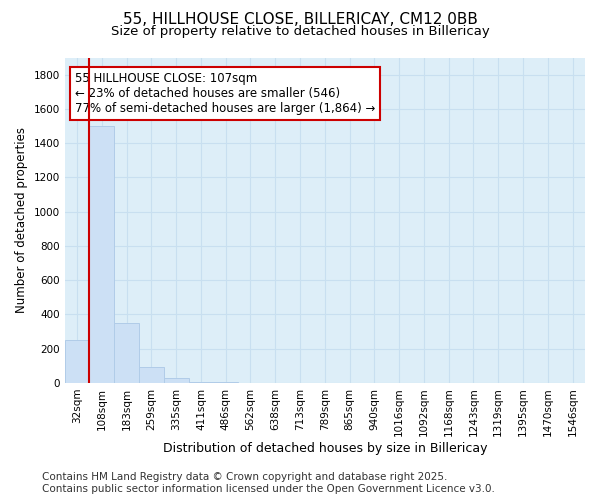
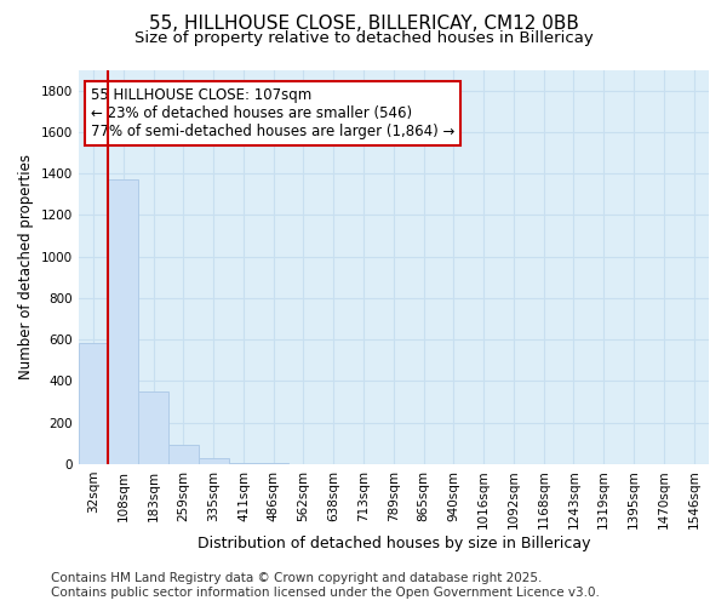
32sqm: 250 -> 580
108sqm: 1500 -> 1370
